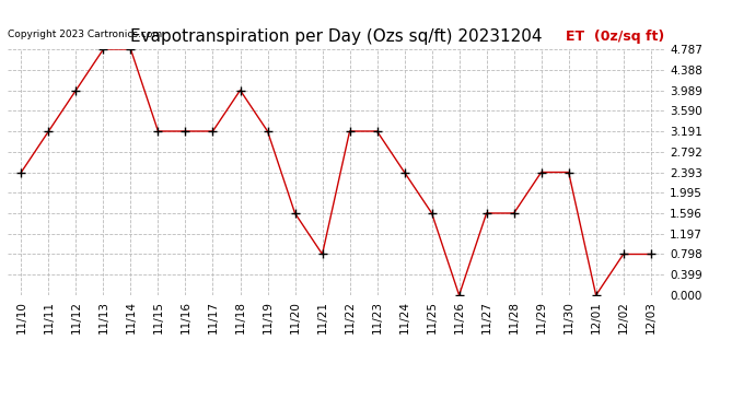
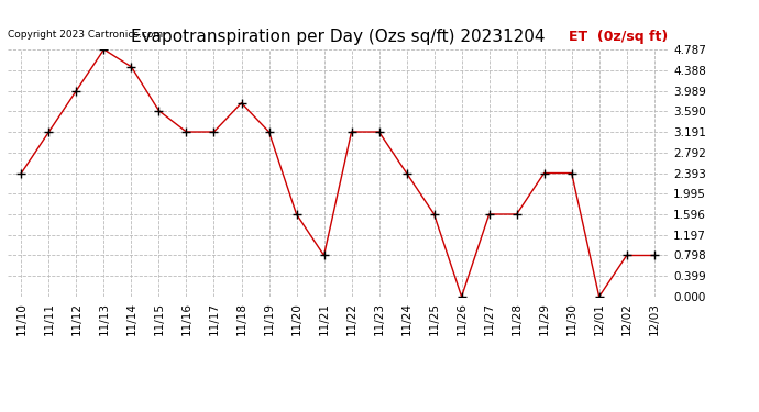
11/14: 4.79 -> 4.45
11/15: 3.19 -> 3.60
11/18: 3.99 -> 3.75
